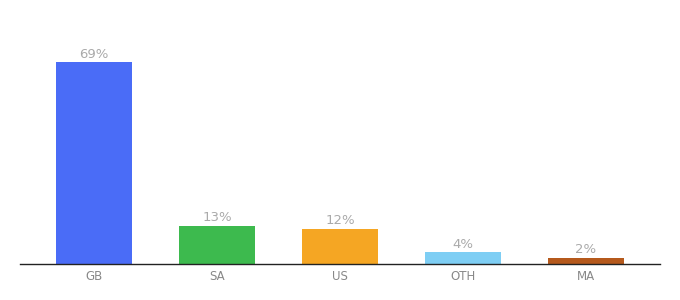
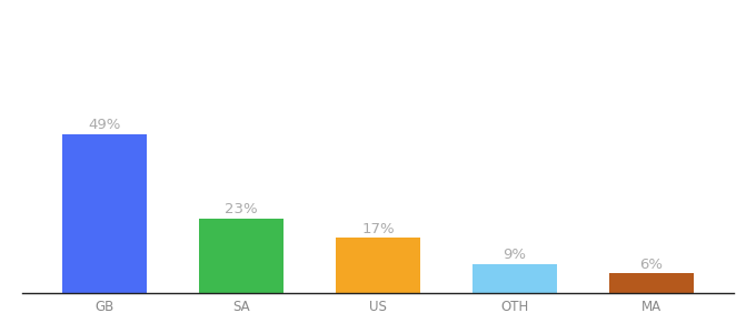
GB: 69% -> 49%
SA: 13% -> 23%
US: 12% -> 17%
OTH: 4% -> 9%
MA: 2% -> 6%
